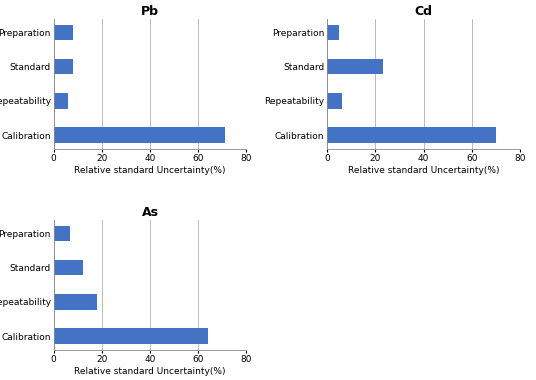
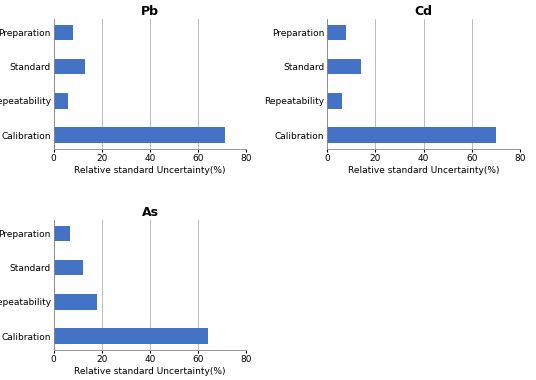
Pb/Standard: 8 -> 13
Cd/Preparation: 5 -> 8
Cd/Standard: 23 -> 14
